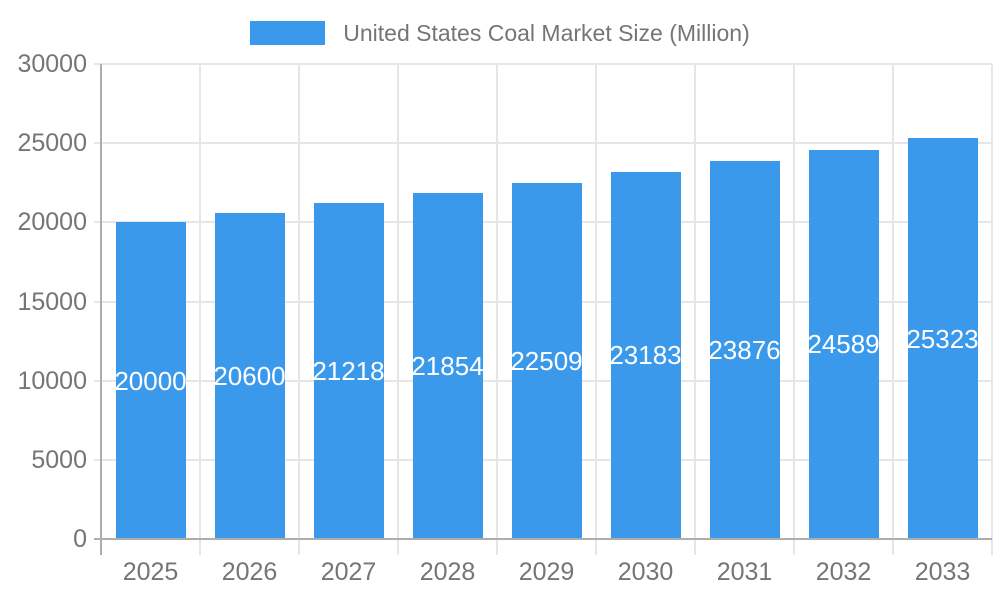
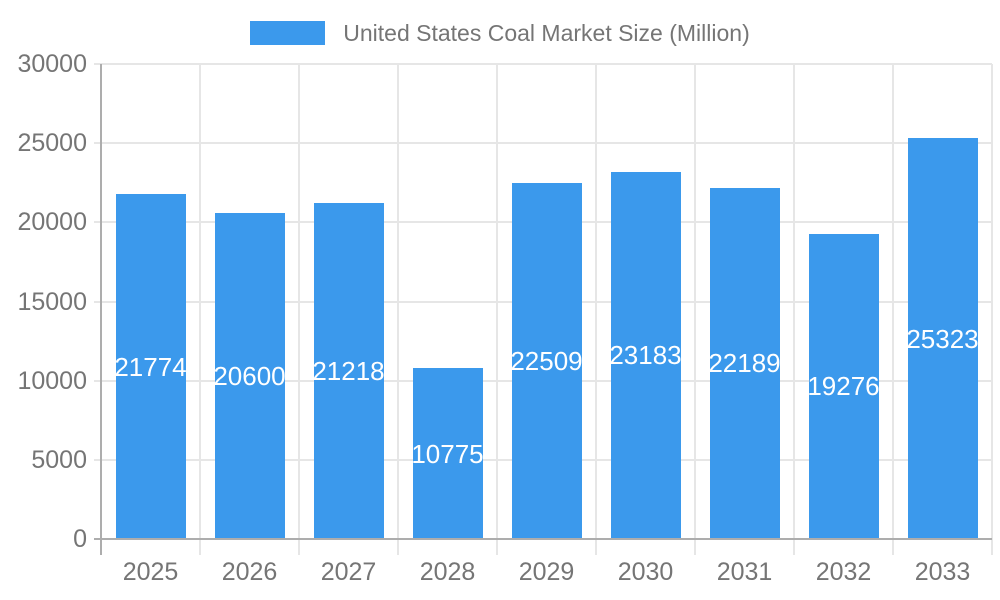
2025: 20000 -> 21774
2028: 21854 -> 10775
2031: 23876 -> 22189
2032: 24589 -> 19276
